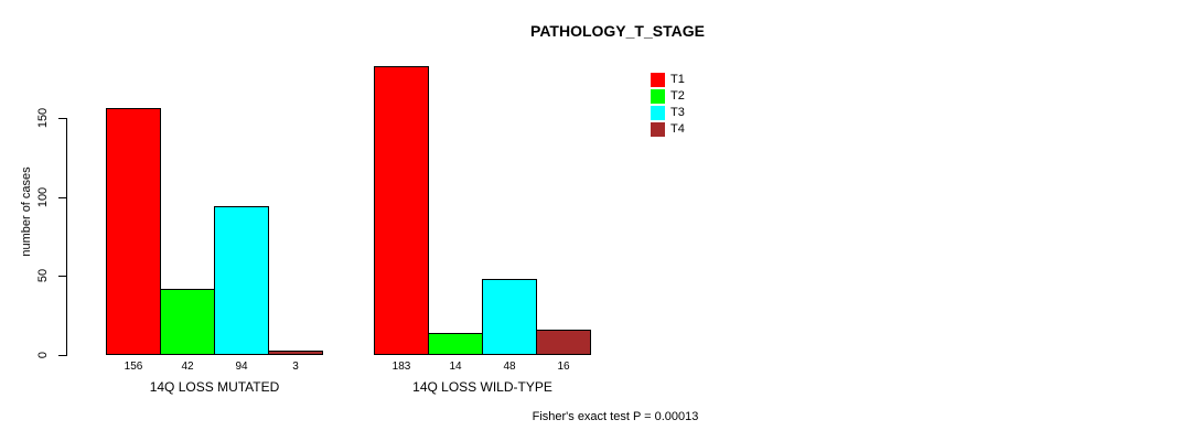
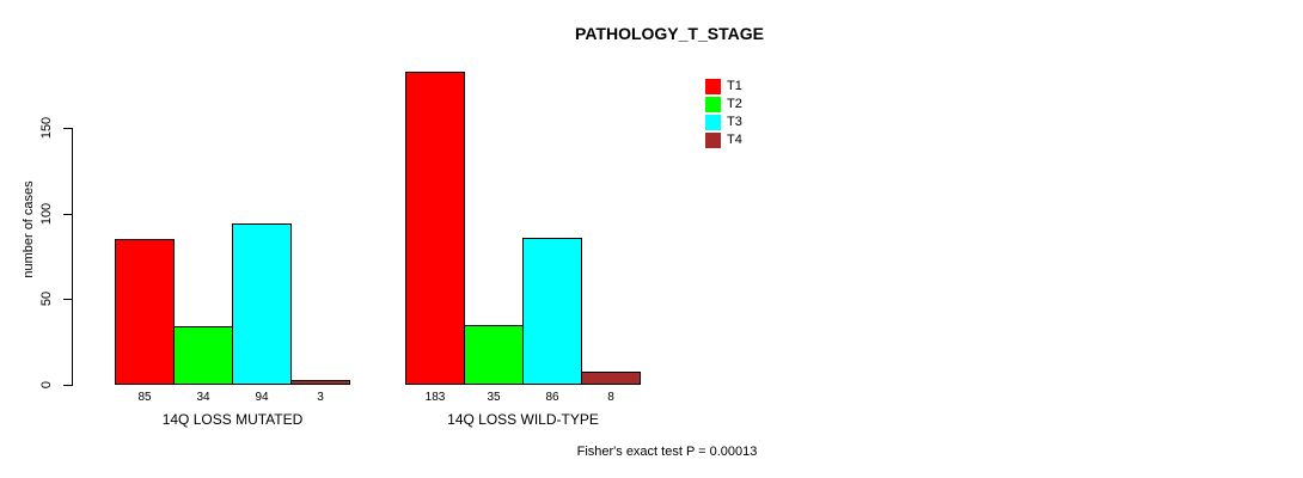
T1/14Q LOSS MUTATED: 156 -> 85
T2/14Q LOSS MUTATED: 42 -> 34
T2/14Q LOSS WILD-TYPE: 14 -> 35
T3/14Q LOSS WILD-TYPE: 48 -> 86
T4/14Q LOSS WILD-TYPE: 16 -> 8
